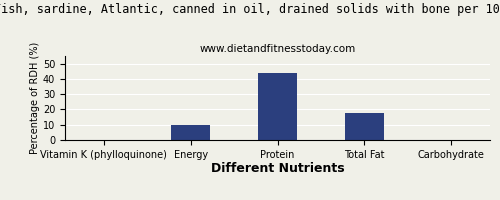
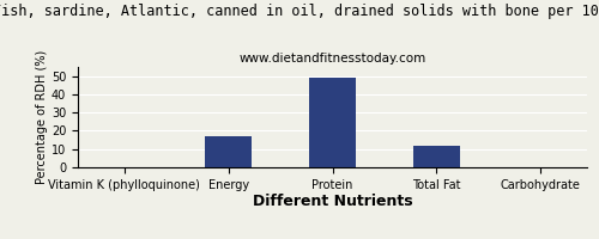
Energy: 10 -> 17
Protein: 44 -> 49
Total Fat: 18 -> 12
